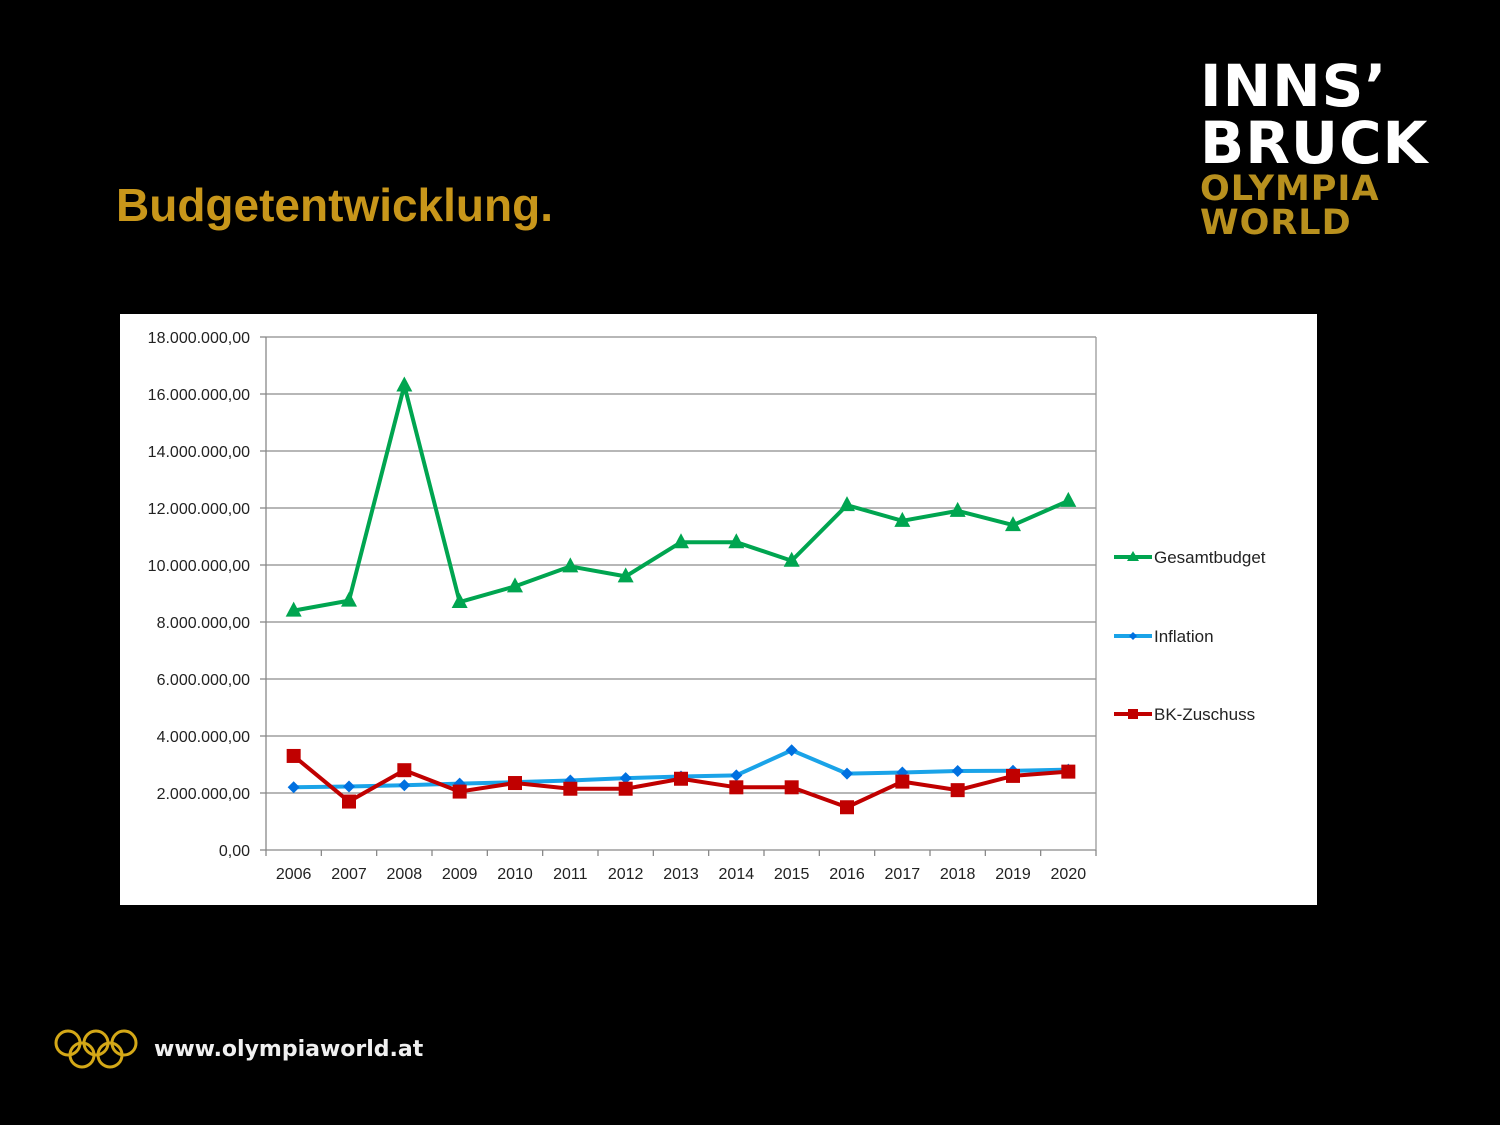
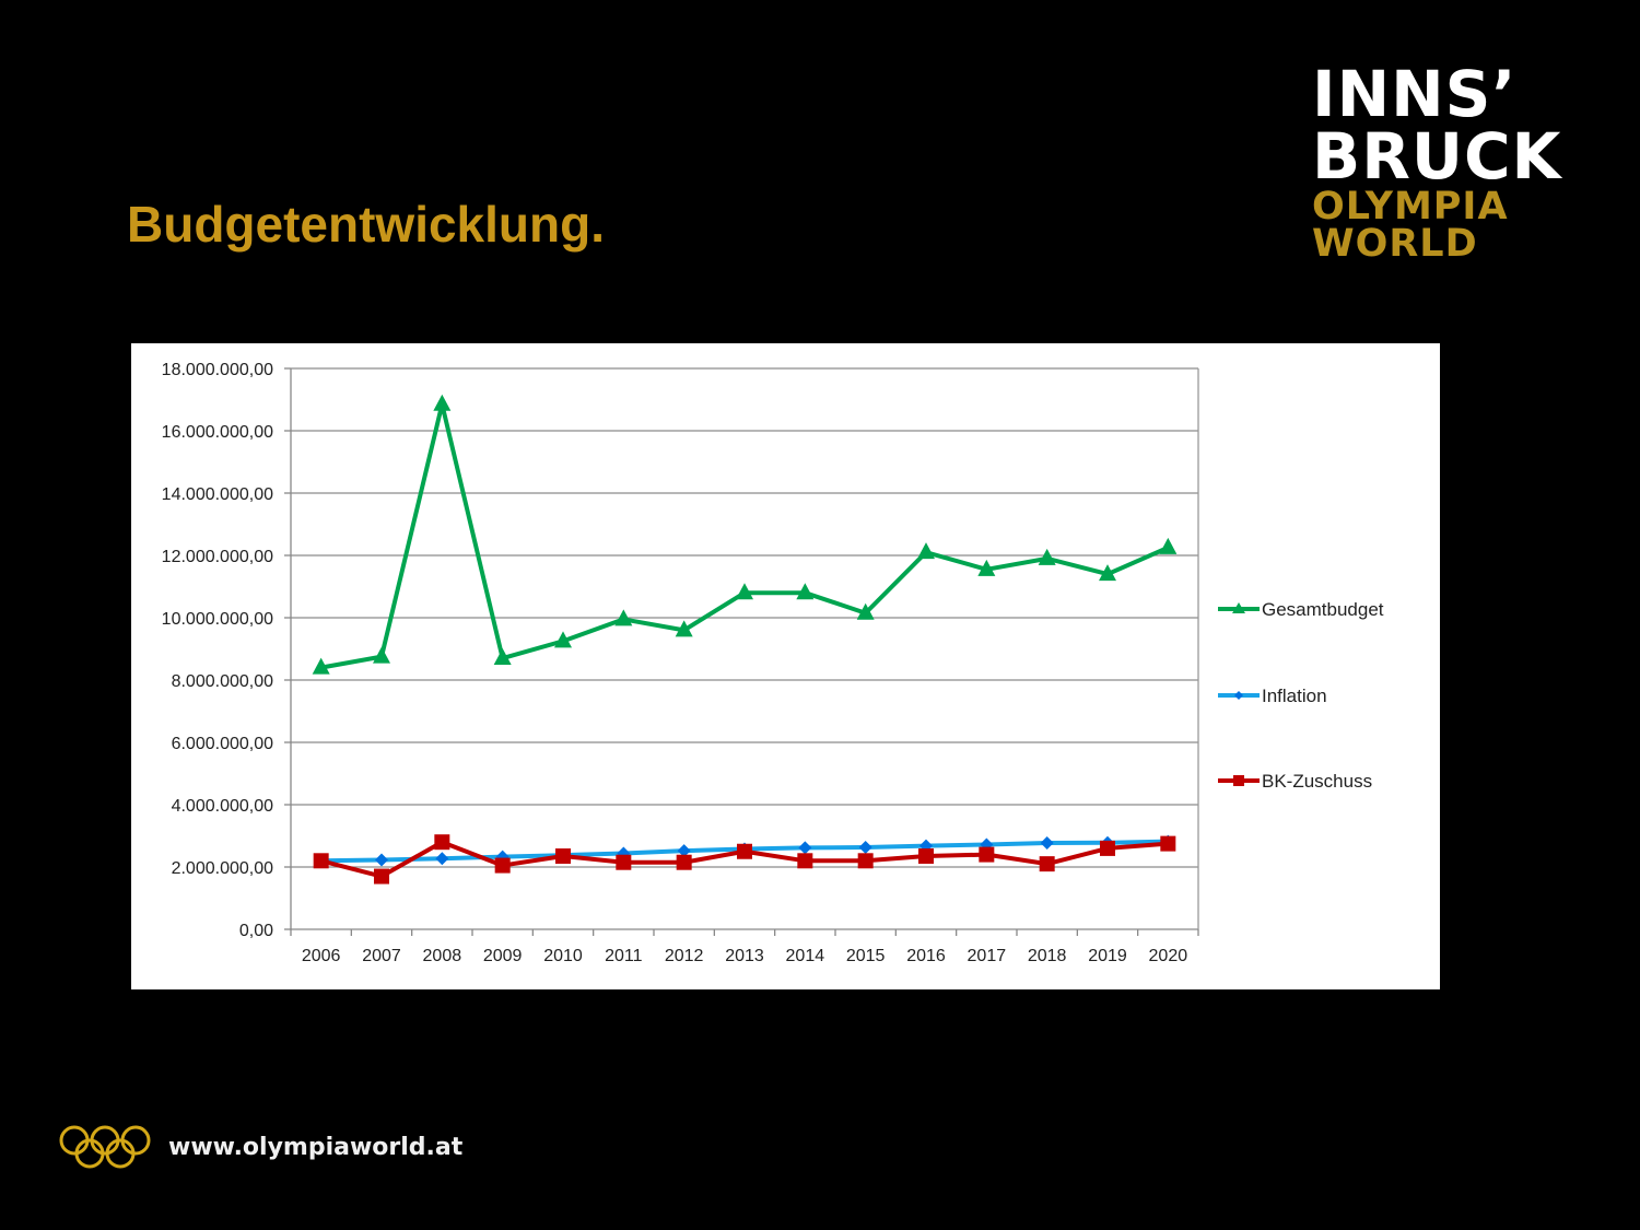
BK-Zuschuss/2006: 3300000 -> 2200000
Gesamtbudget/2008: 16300000 -> 16800000
Inflation/2015: 3500000 -> 2600000
BK-Zuschuss/2016: 1500000 -> 2400000
